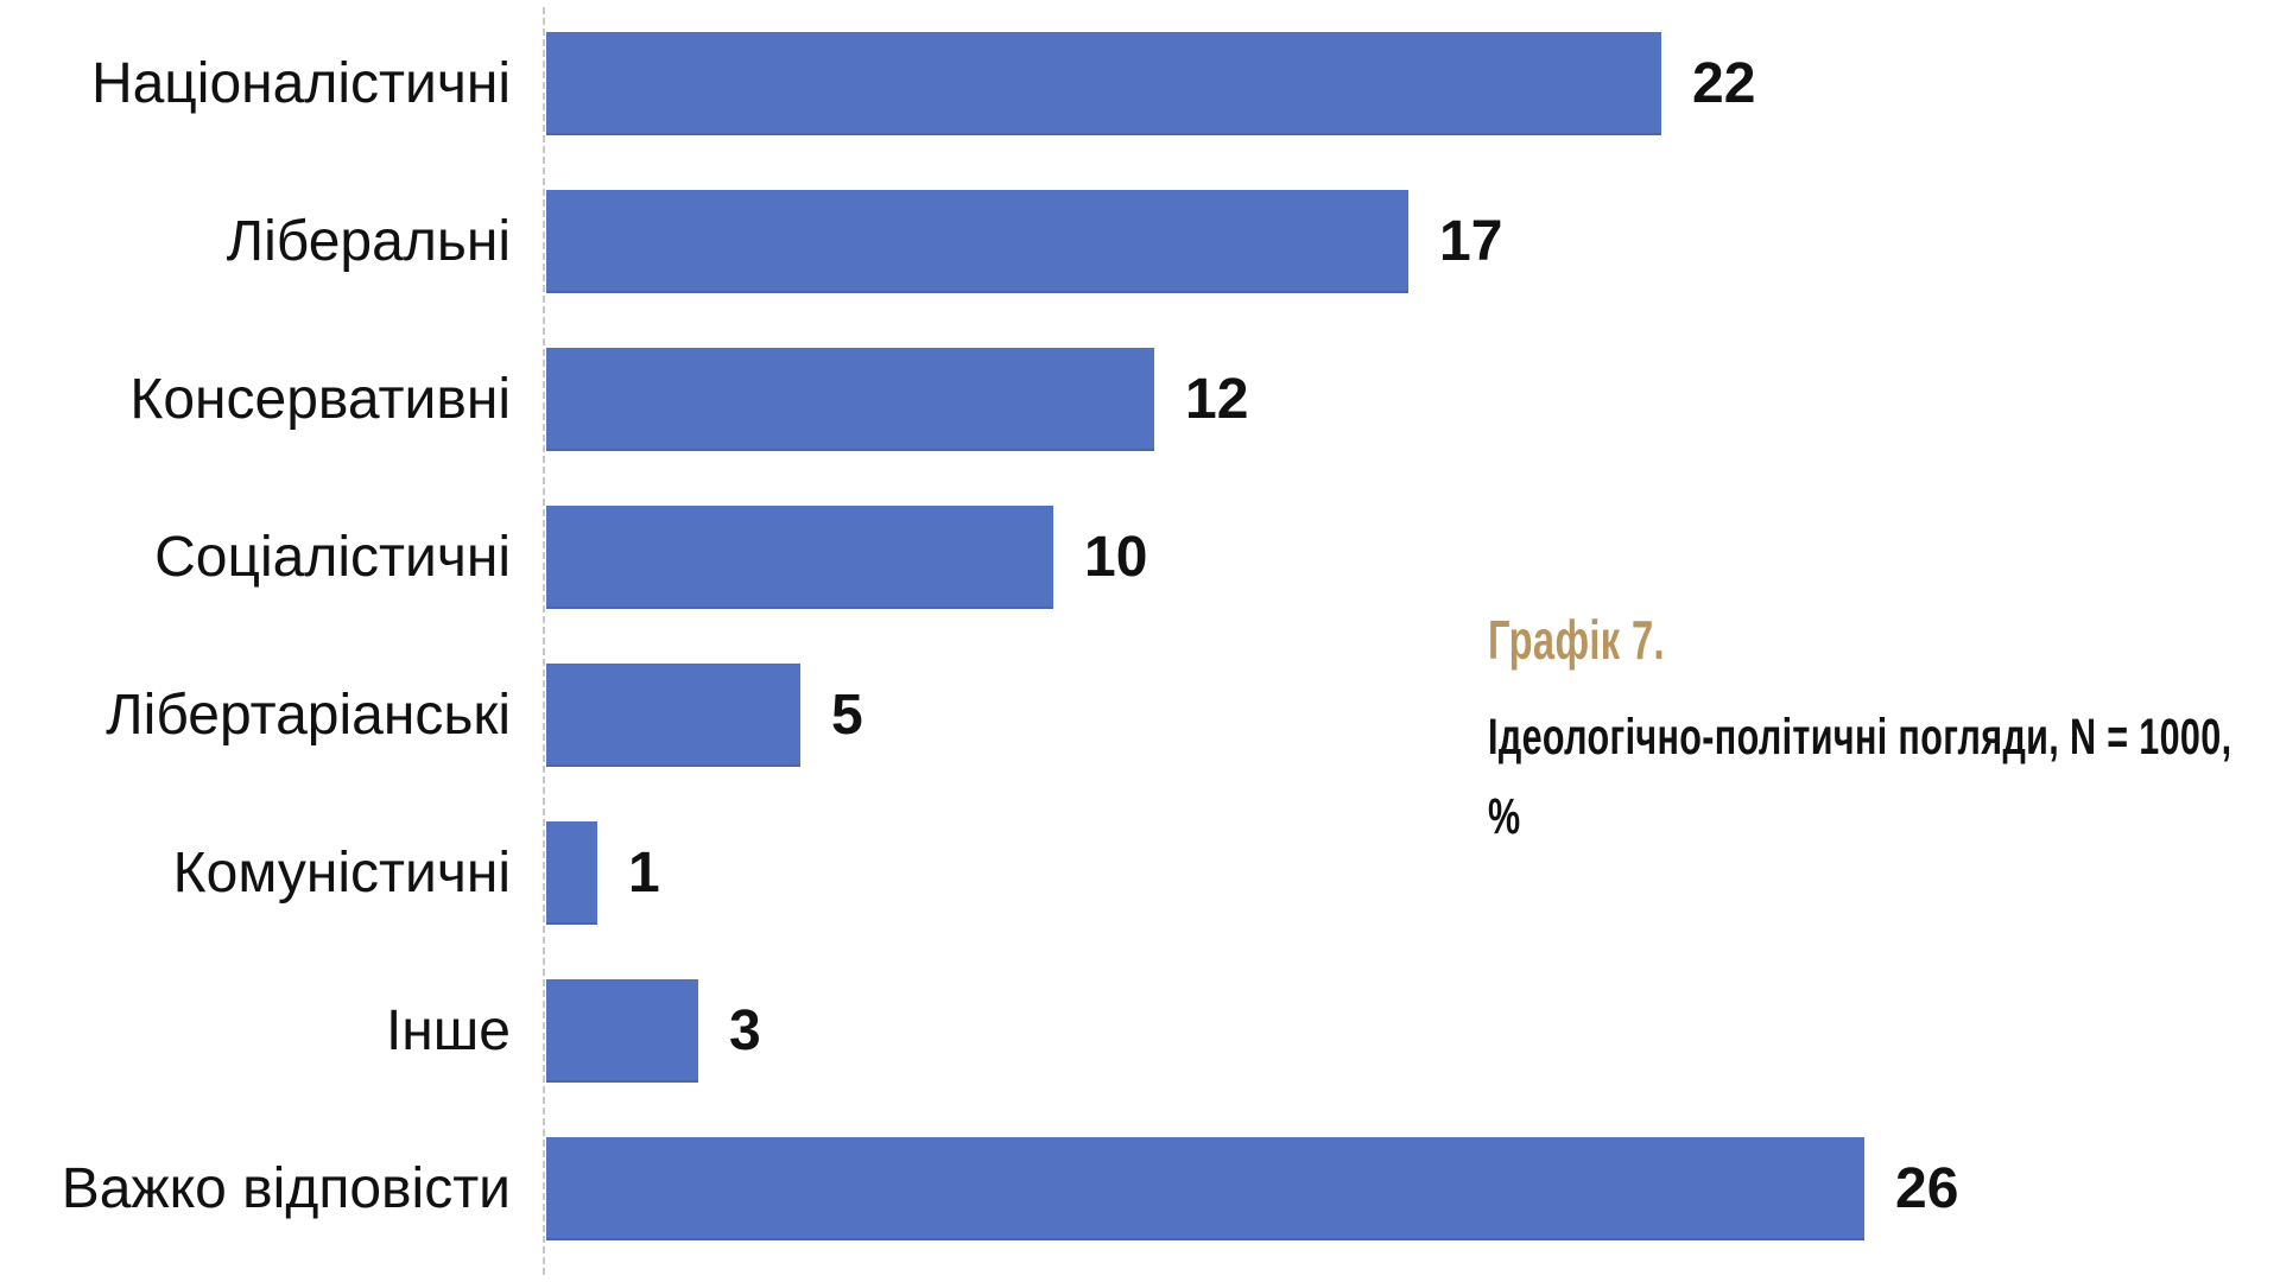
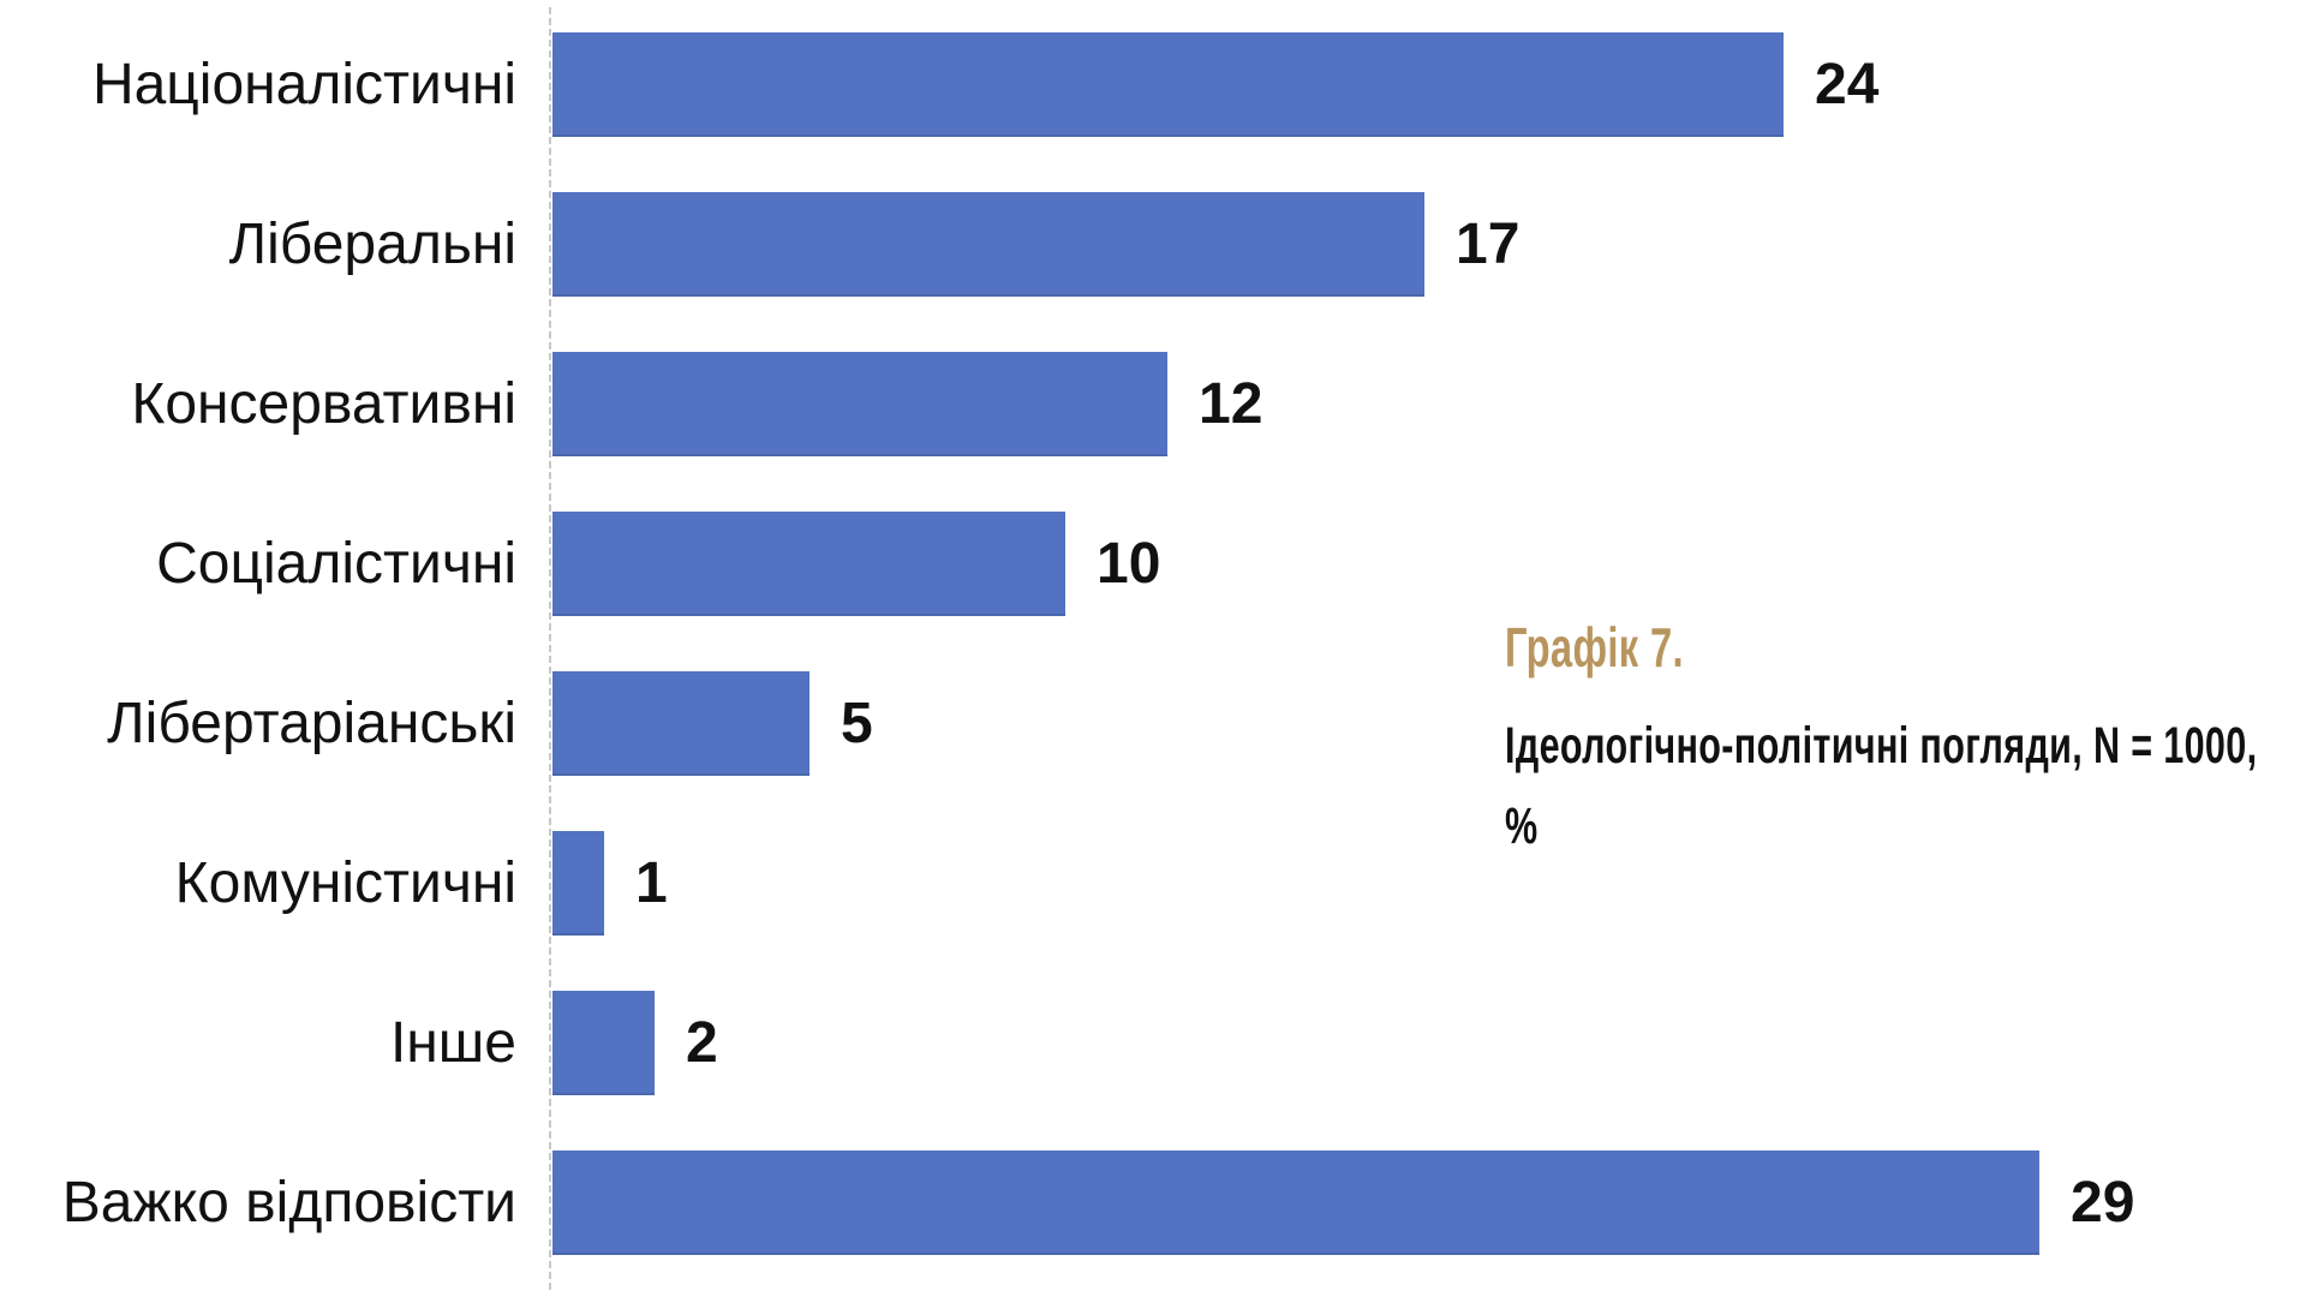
Націоналістичні: 22 -> 24
Інше: 3 -> 2
Важко відповісти: 26 -> 29
